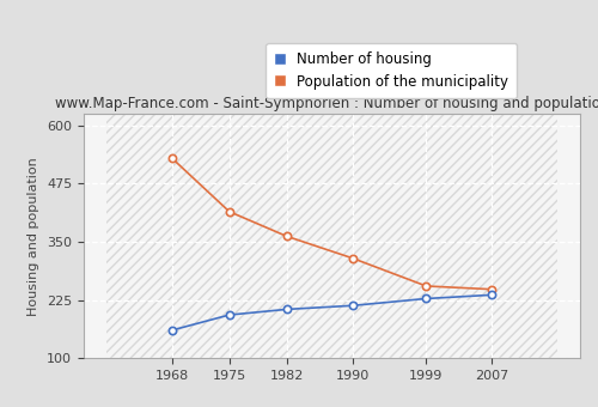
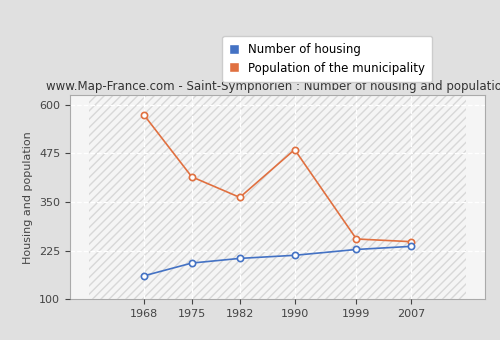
Population of the municipality/1968: 530 -> 575
Population of the municipality/1990: 315 -> 485
